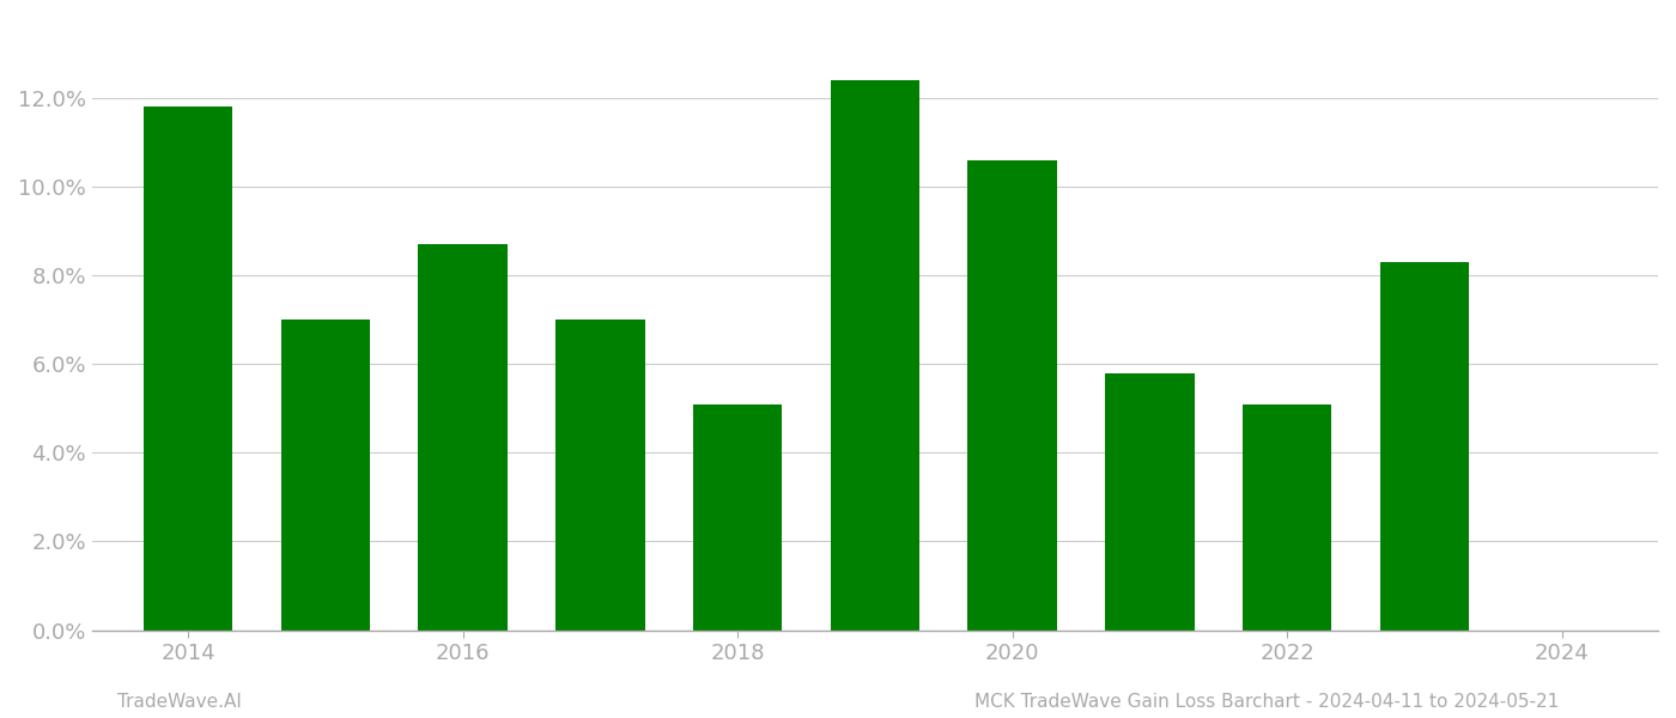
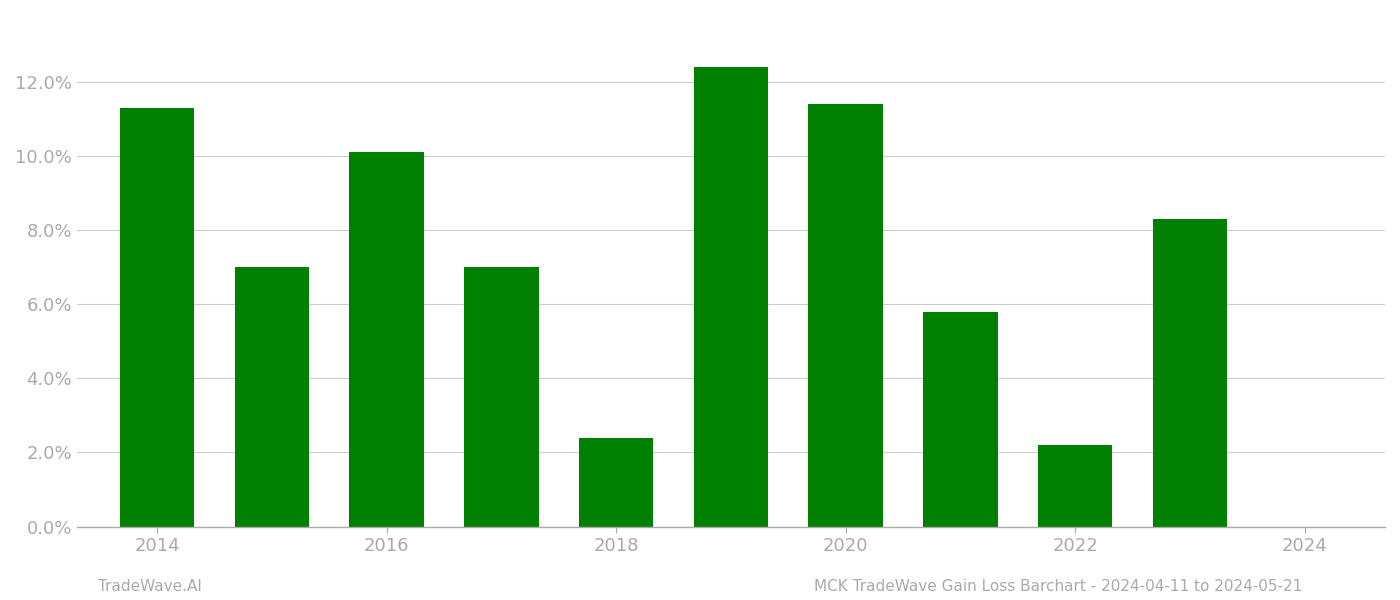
2014: 11.8% -> 11.3%
2016: 8.7% -> 10.1%
2018: 5.1% -> 2.4%
2020: 10.6% -> 11.4%
2022: 5.1% -> 2.2%
